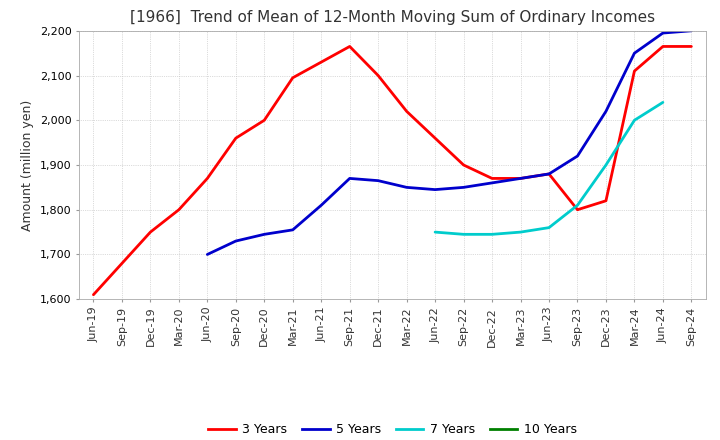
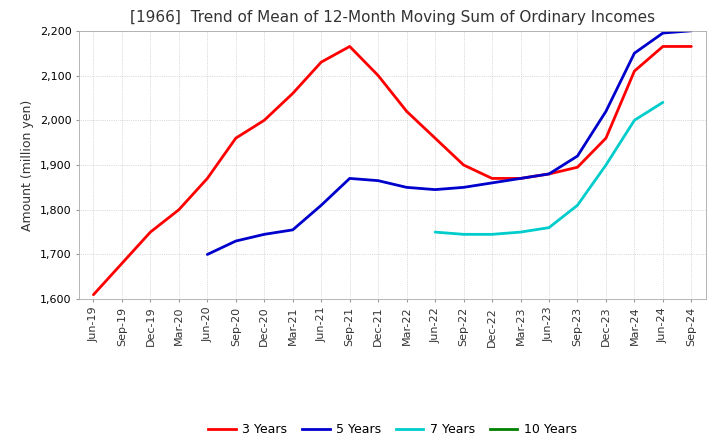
3 Years/Mar-21: 2,095 -> 2,060
3 Years/Sep-23: 1,800 -> 1,895
3 Years/Dec-23: 1,820 -> 1,960
